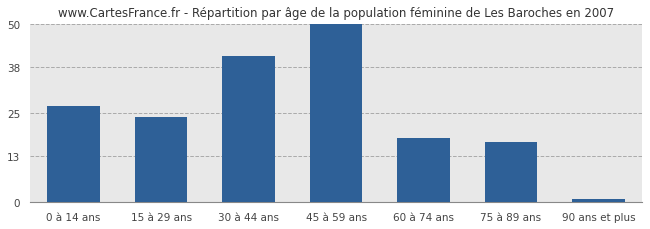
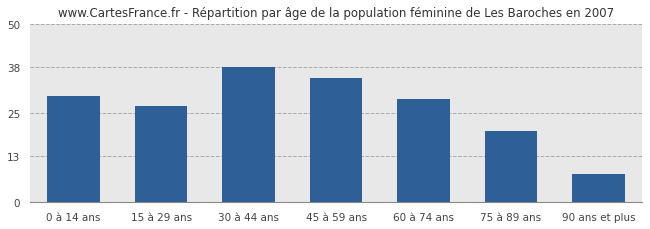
0 à 14 ans: 27 -> 30
15 à 29 ans: 24 -> 27
30 à 44 ans: 41 -> 38
45 à 59 ans: 50 -> 35
60 à 74 ans: 18 -> 29
75 à 89 ans: 17 -> 20
90 ans et plus: 1 -> 8
